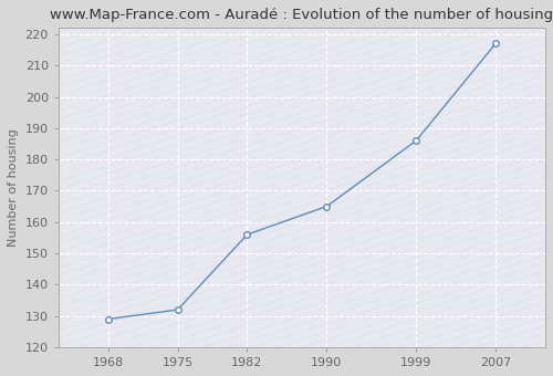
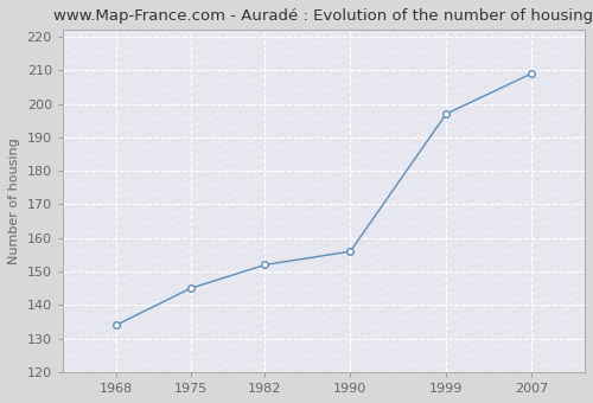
1968: 129 -> 134
1975: 132 -> 145
1982: 156 -> 152
1990: 165 -> 156
1999: 186 -> 197
2007: 217 -> 209
